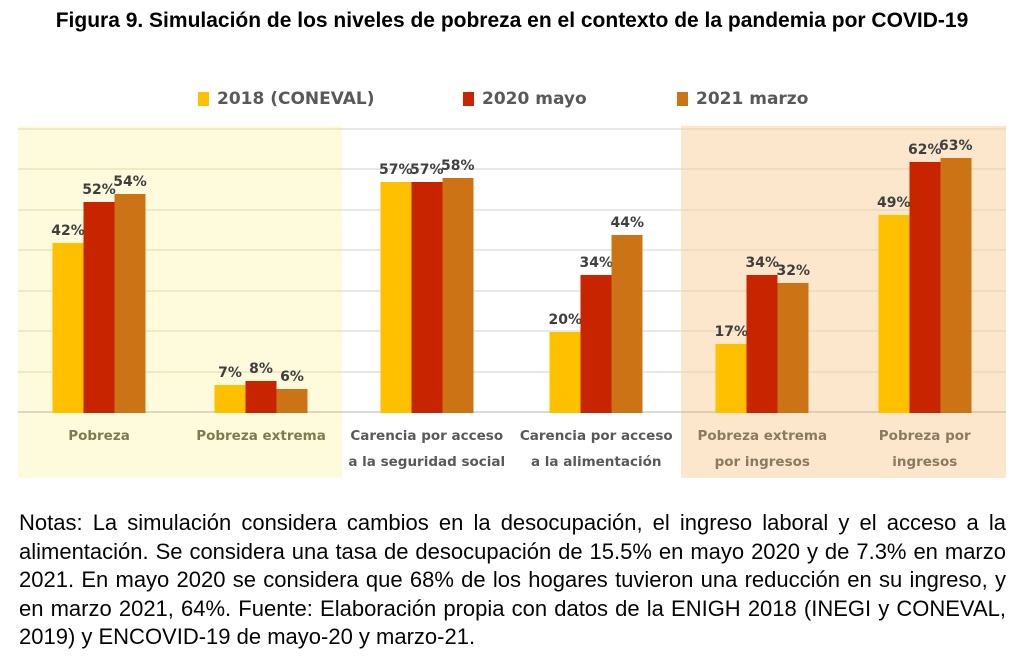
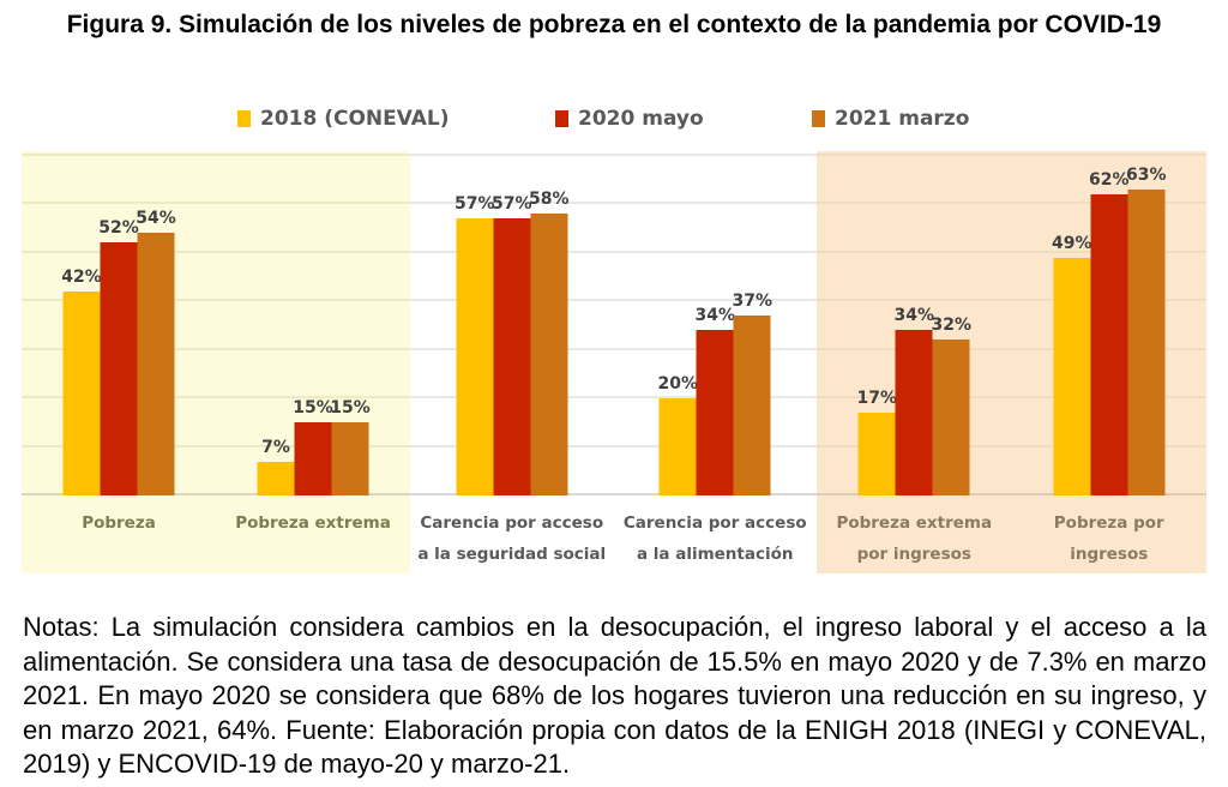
2020 mayo/Pobreza extrema: 8% -> 15%
2021 marzo/Pobreza extrema: 6% -> 15%
2021 marzo/Carencia por acceso a la alimentación: 44% -> 37%
